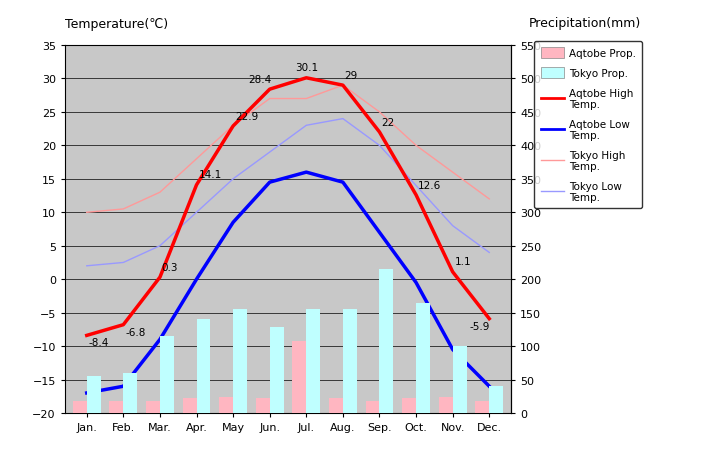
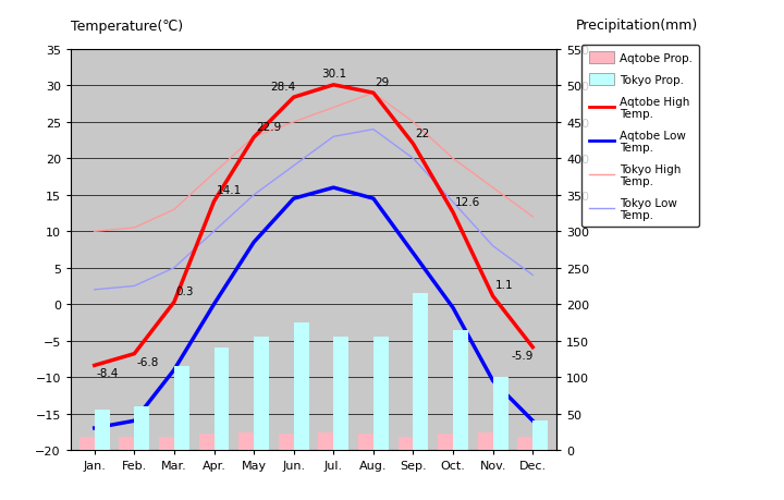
Tokyo High Temp./Jun.: 27.0 -> 25.0
Tokyo Prop./Jun.: 128 -> 175
Aqtobe Prop./Jul.: 108 -> 24
